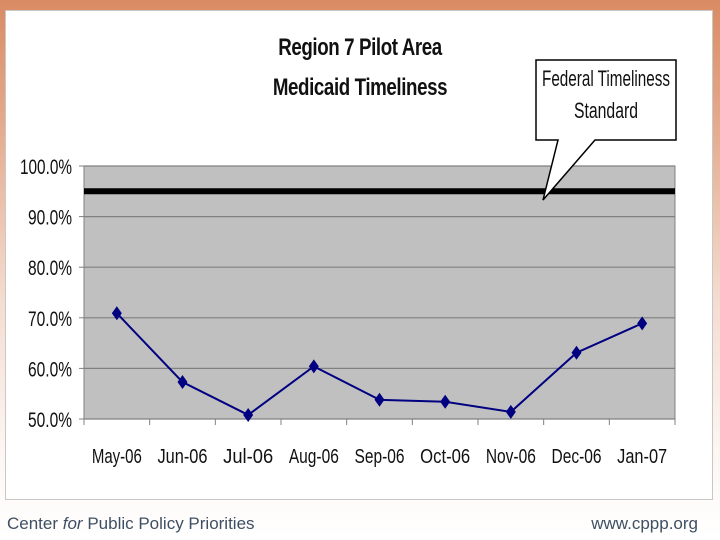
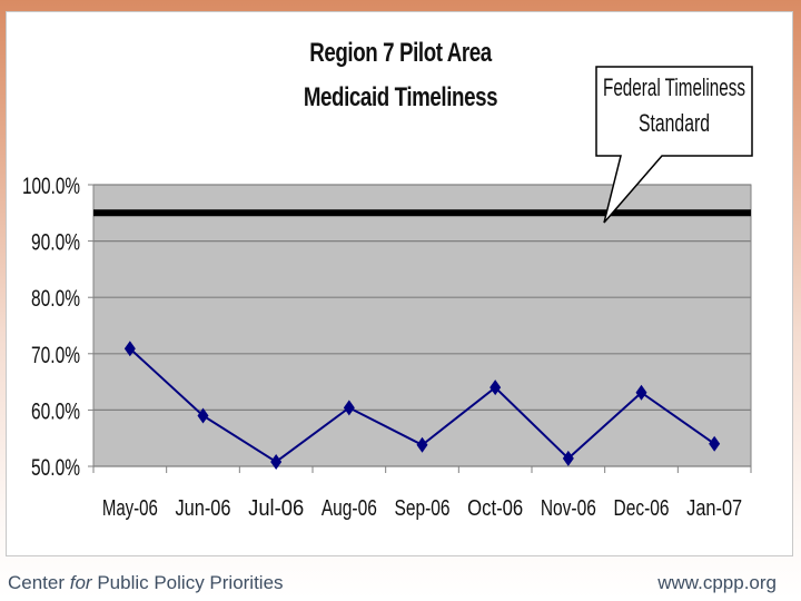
Jun-06: 57% -> 59%
Oct-06: 53% -> 64%
Jan-07: 69% -> 54%
